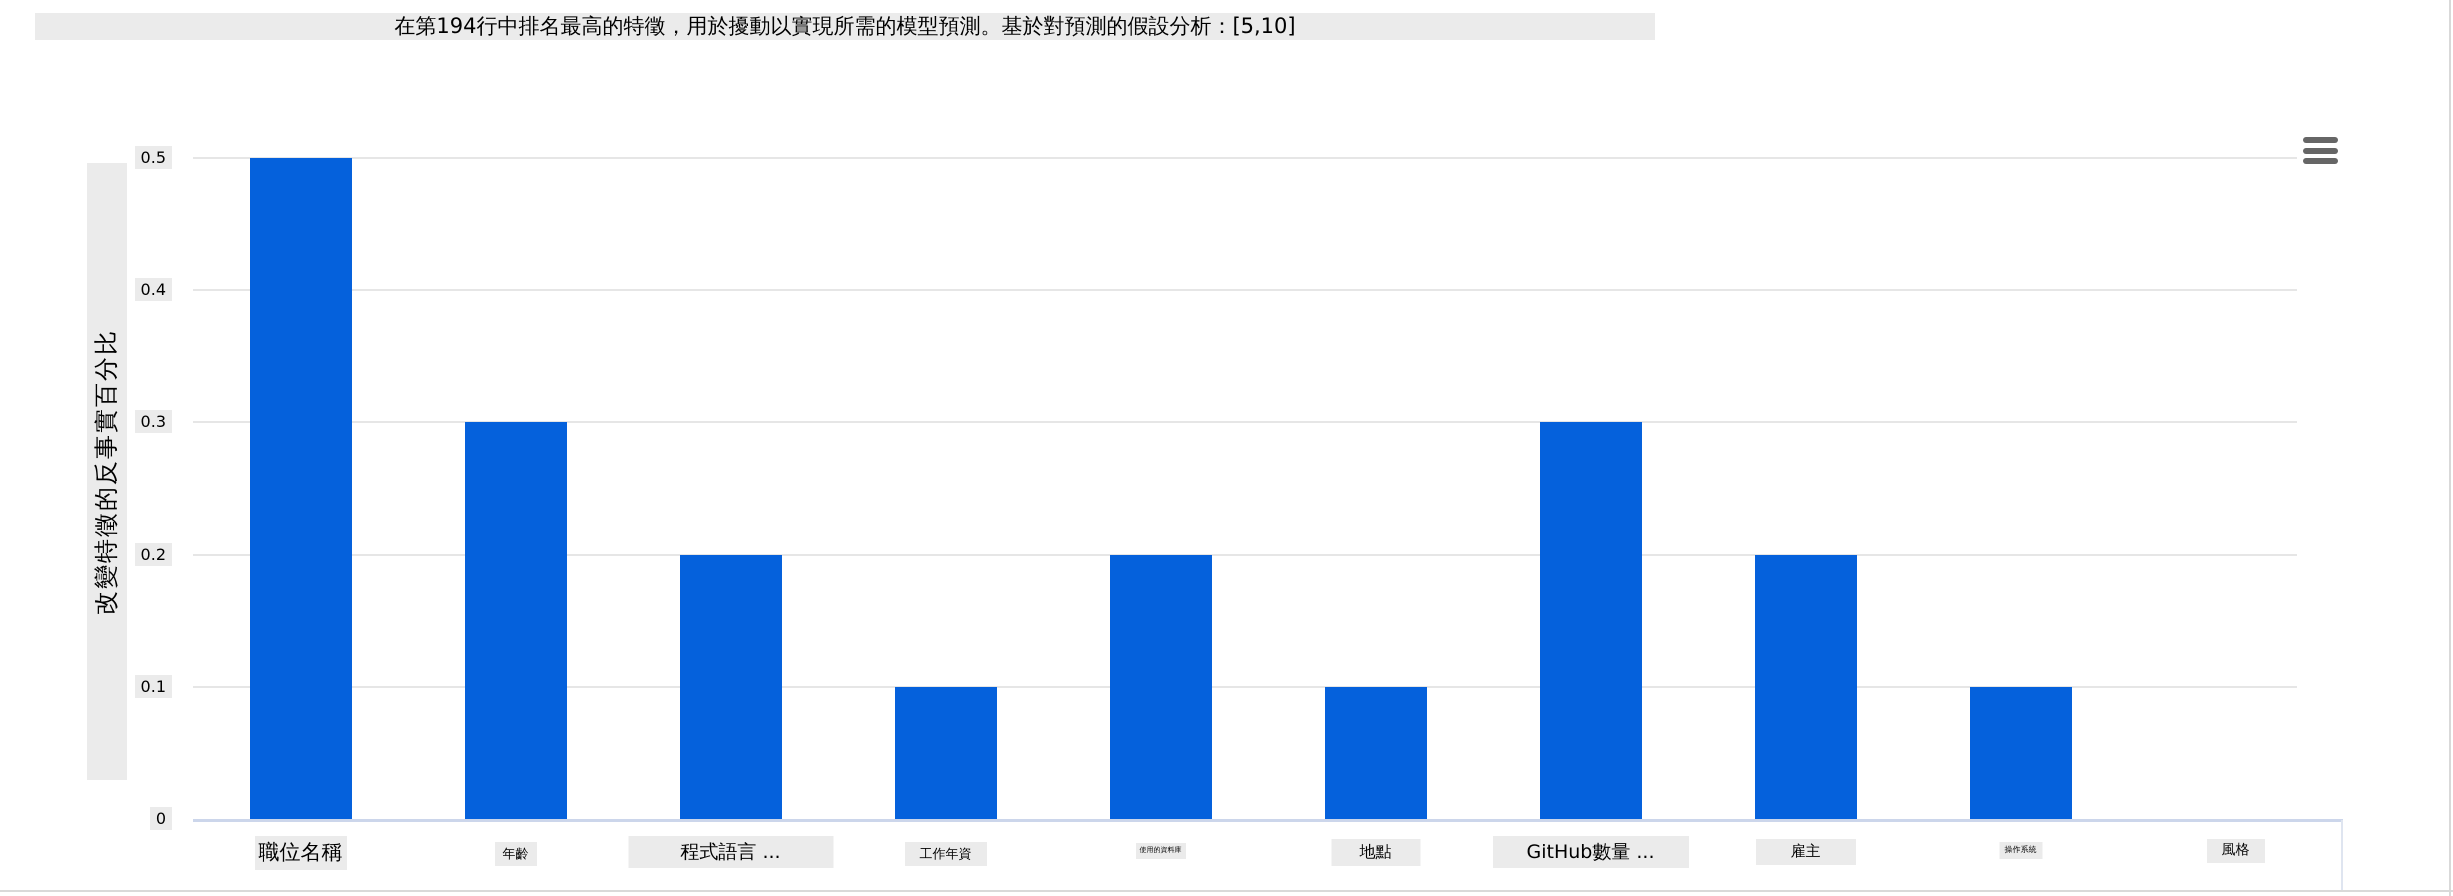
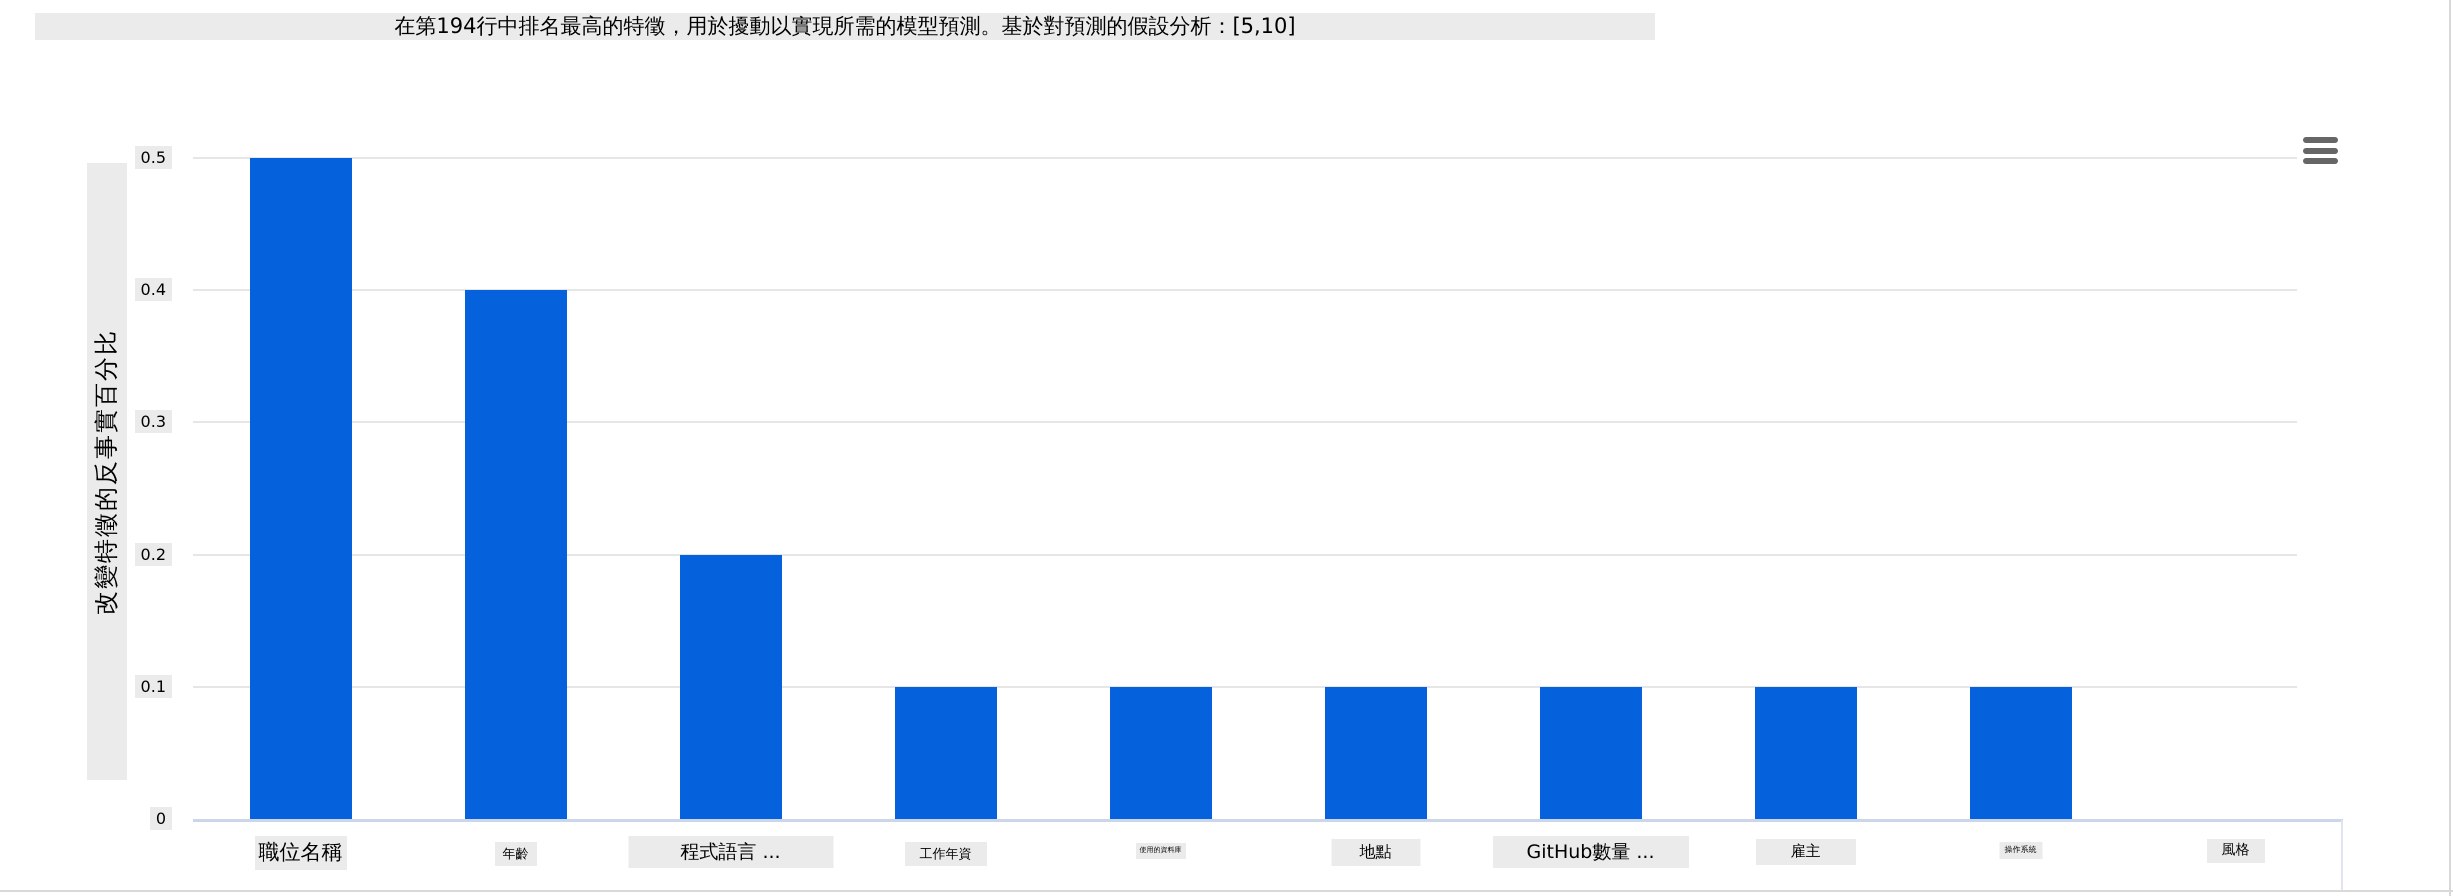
年齡: 0.3 -> 0.4
使用的資料庫: 0.2 -> 0.1
GitHub數量 ...: 0.3 -> 0.1
雇主: 0.2 -> 0.1
